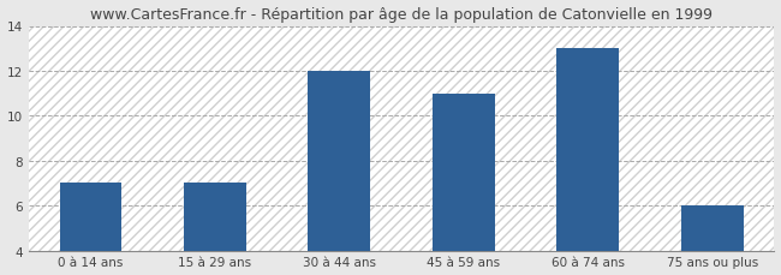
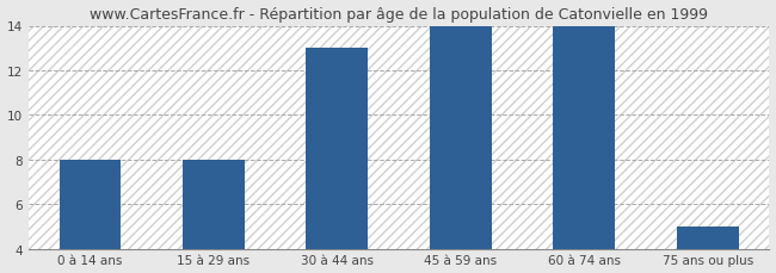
0 à 14 ans: 7 -> 8
15 à 29 ans: 7 -> 8
30 à 44 ans: 12 -> 13
45 à 59 ans: 11 -> 14
60 à 74 ans: 13 -> 14
75 ans ou plus: 6 -> 5
